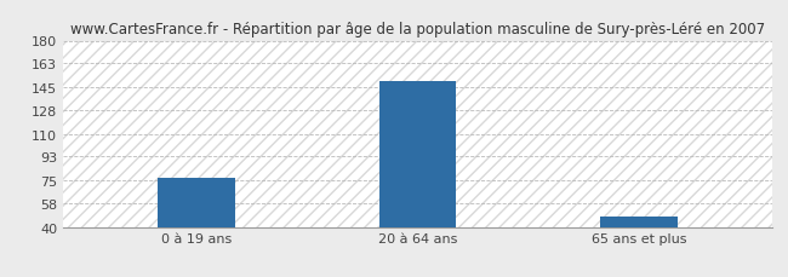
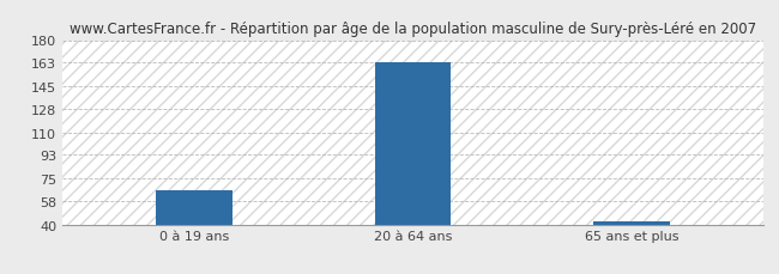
0 à 19 ans: 77 -> 66
20 à 64 ans: 150 -> 163
65 ans et plus: 48 -> 42
